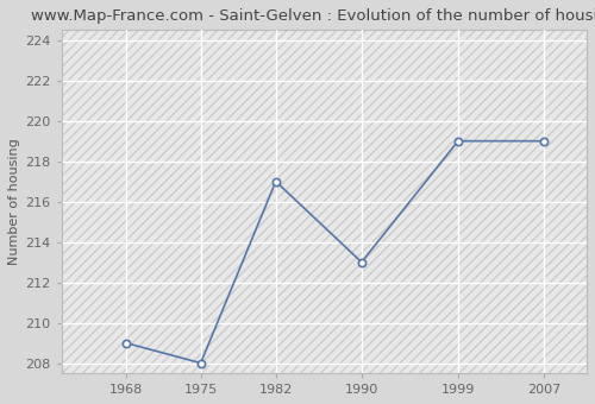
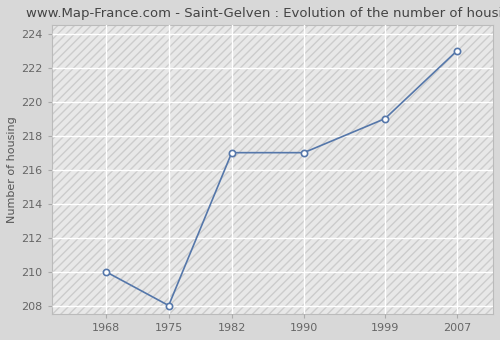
1968: 209 -> 210
1990: 213 -> 217
2007: 219 -> 223
